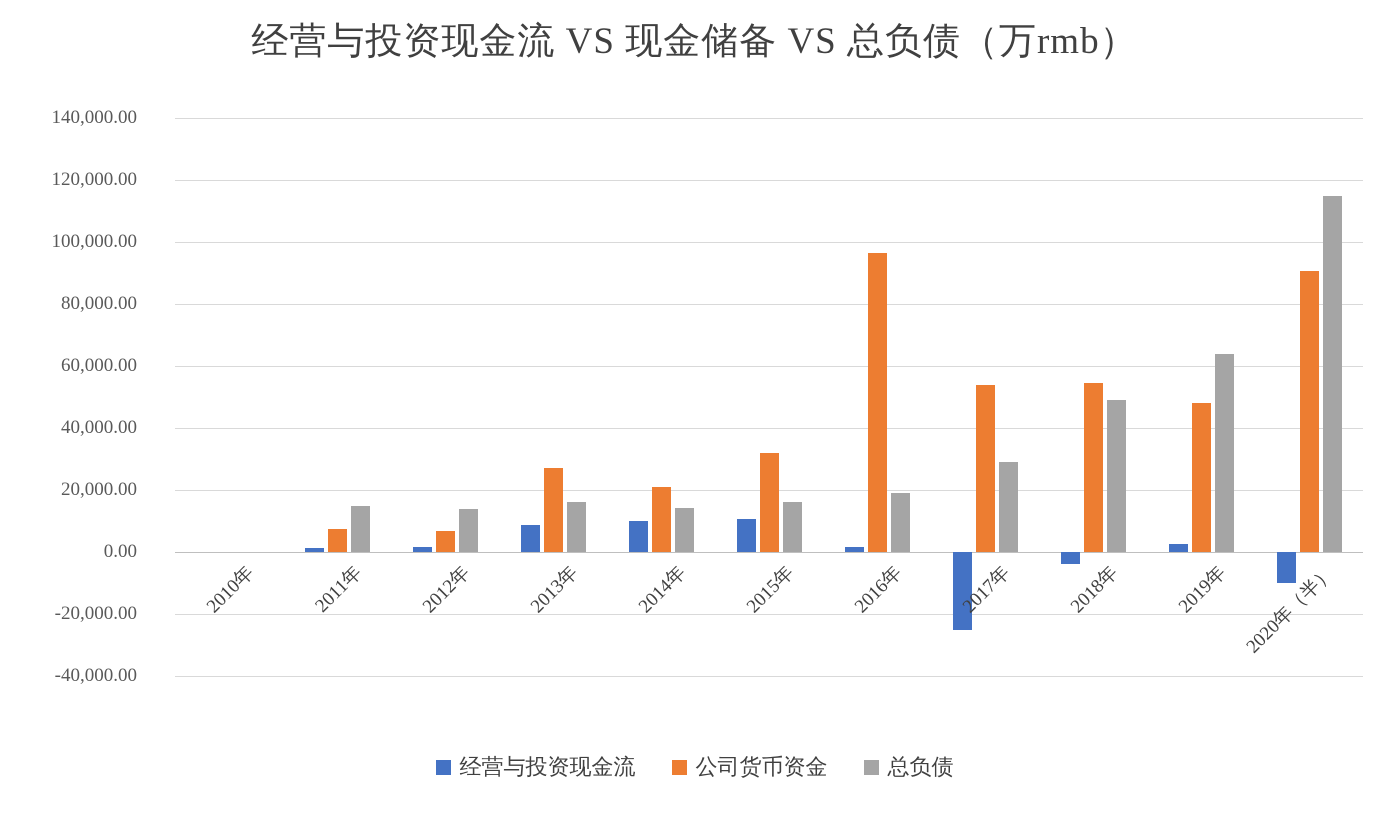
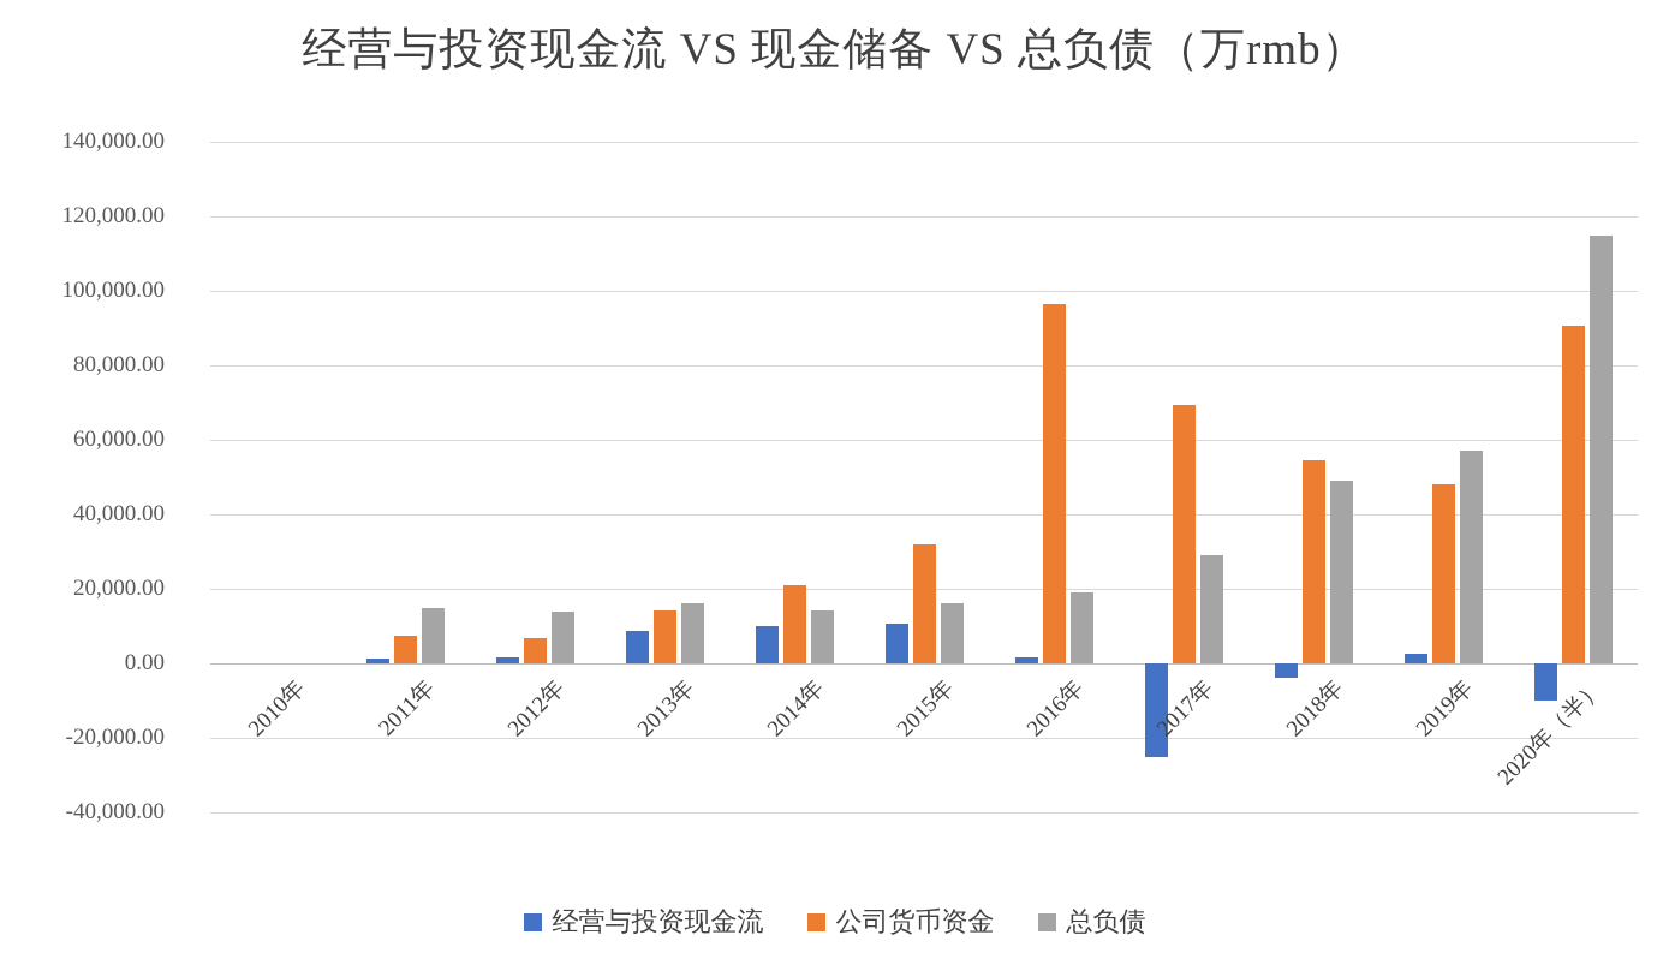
公司货币资金/2013年: 27000 -> 14000
公司货币资金/2017年: 54000 -> 70000
总负债/2019年: 64000 -> 57000
